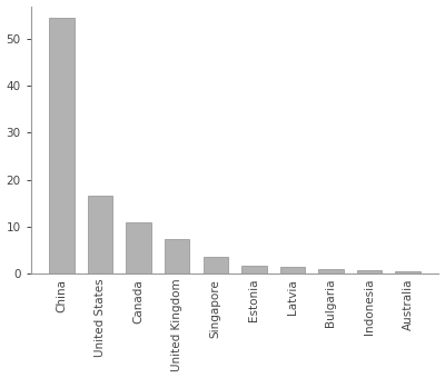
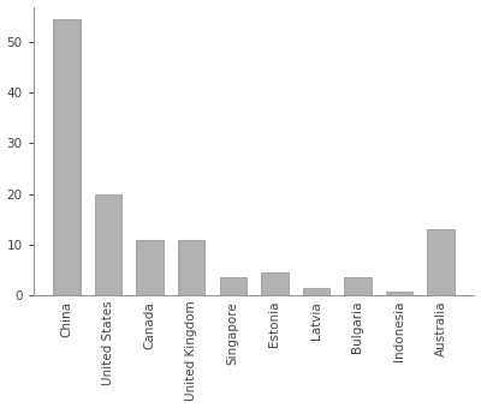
United States: 16.7 -> 20.0
United Kingdom: 7.3 -> 11.0
Estonia: 1.7 -> 4.5
Bulgaria: 1.0 -> 3.5
Australia: 0.5 -> 13.0
